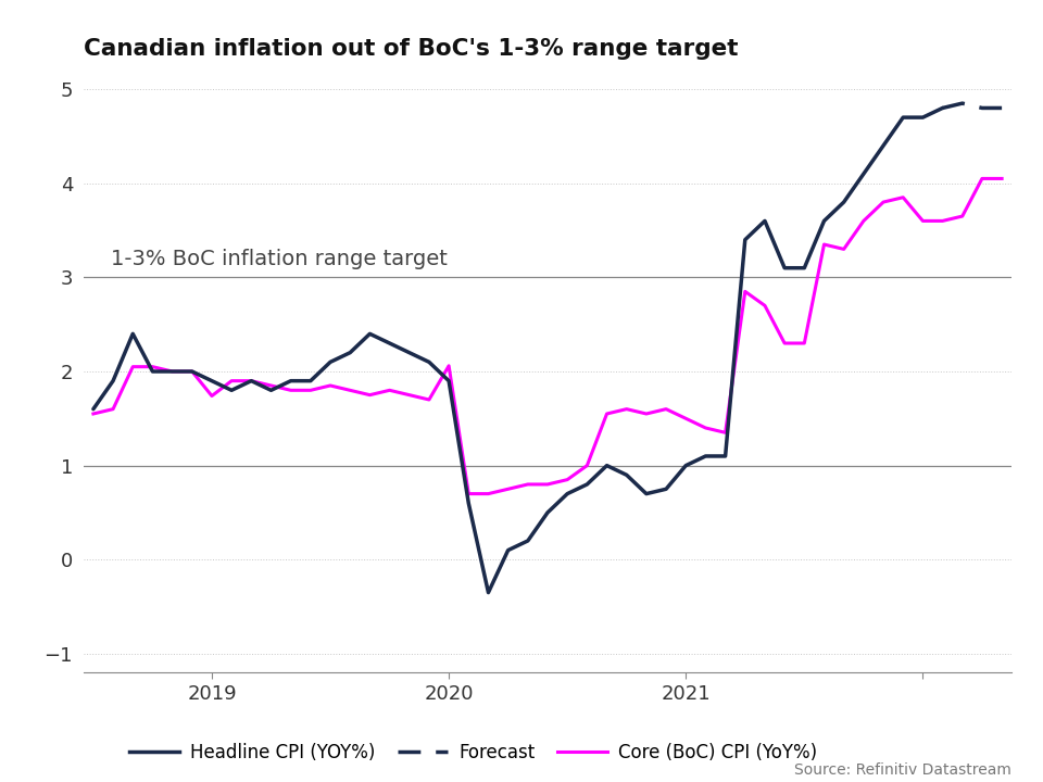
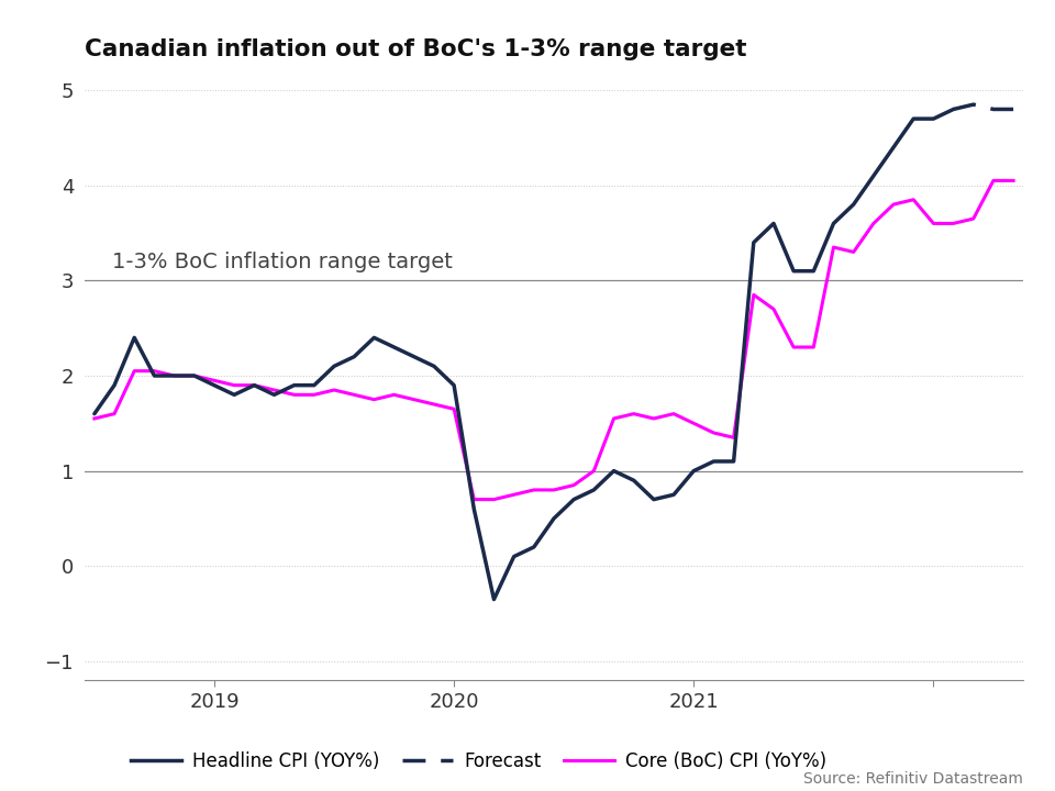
Core (BoC) CPI (YoY%)/2019: 1.74 -> 1.95
Core (BoC) CPI (YoY%)/2020: 2.06 -> 1.65
